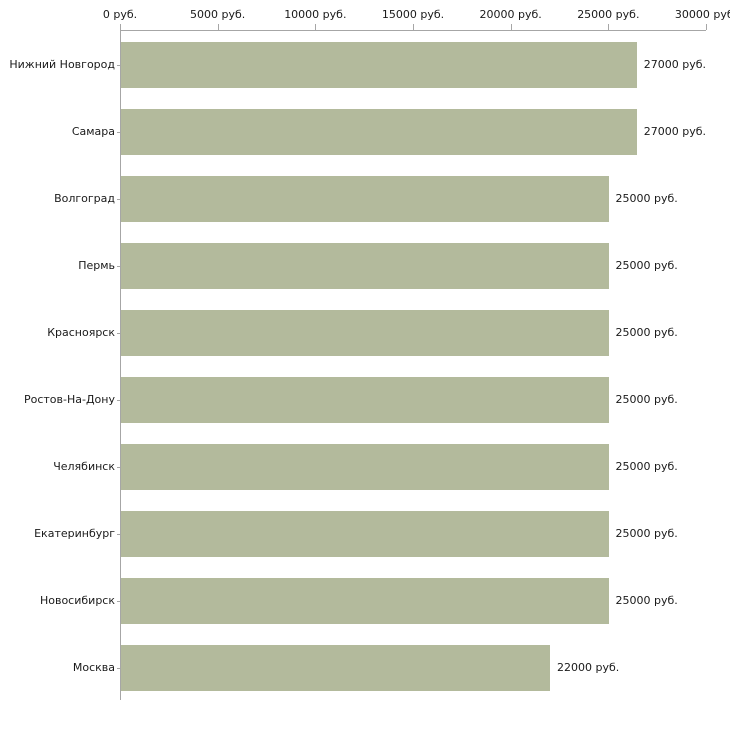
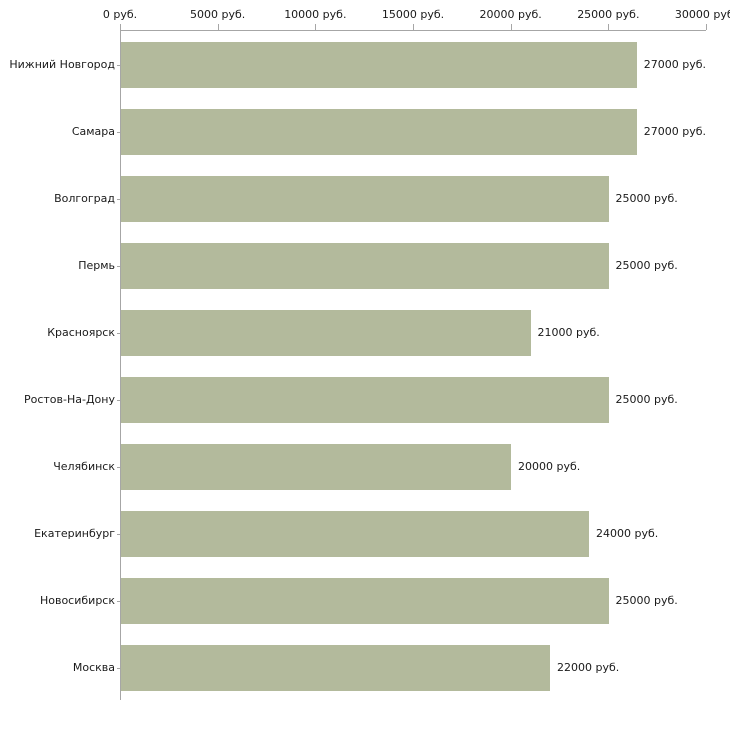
Красноярск: 25000 -> 21000
Челябинск: 25000 -> 20000
Екатеринбург: 25000 -> 24000
